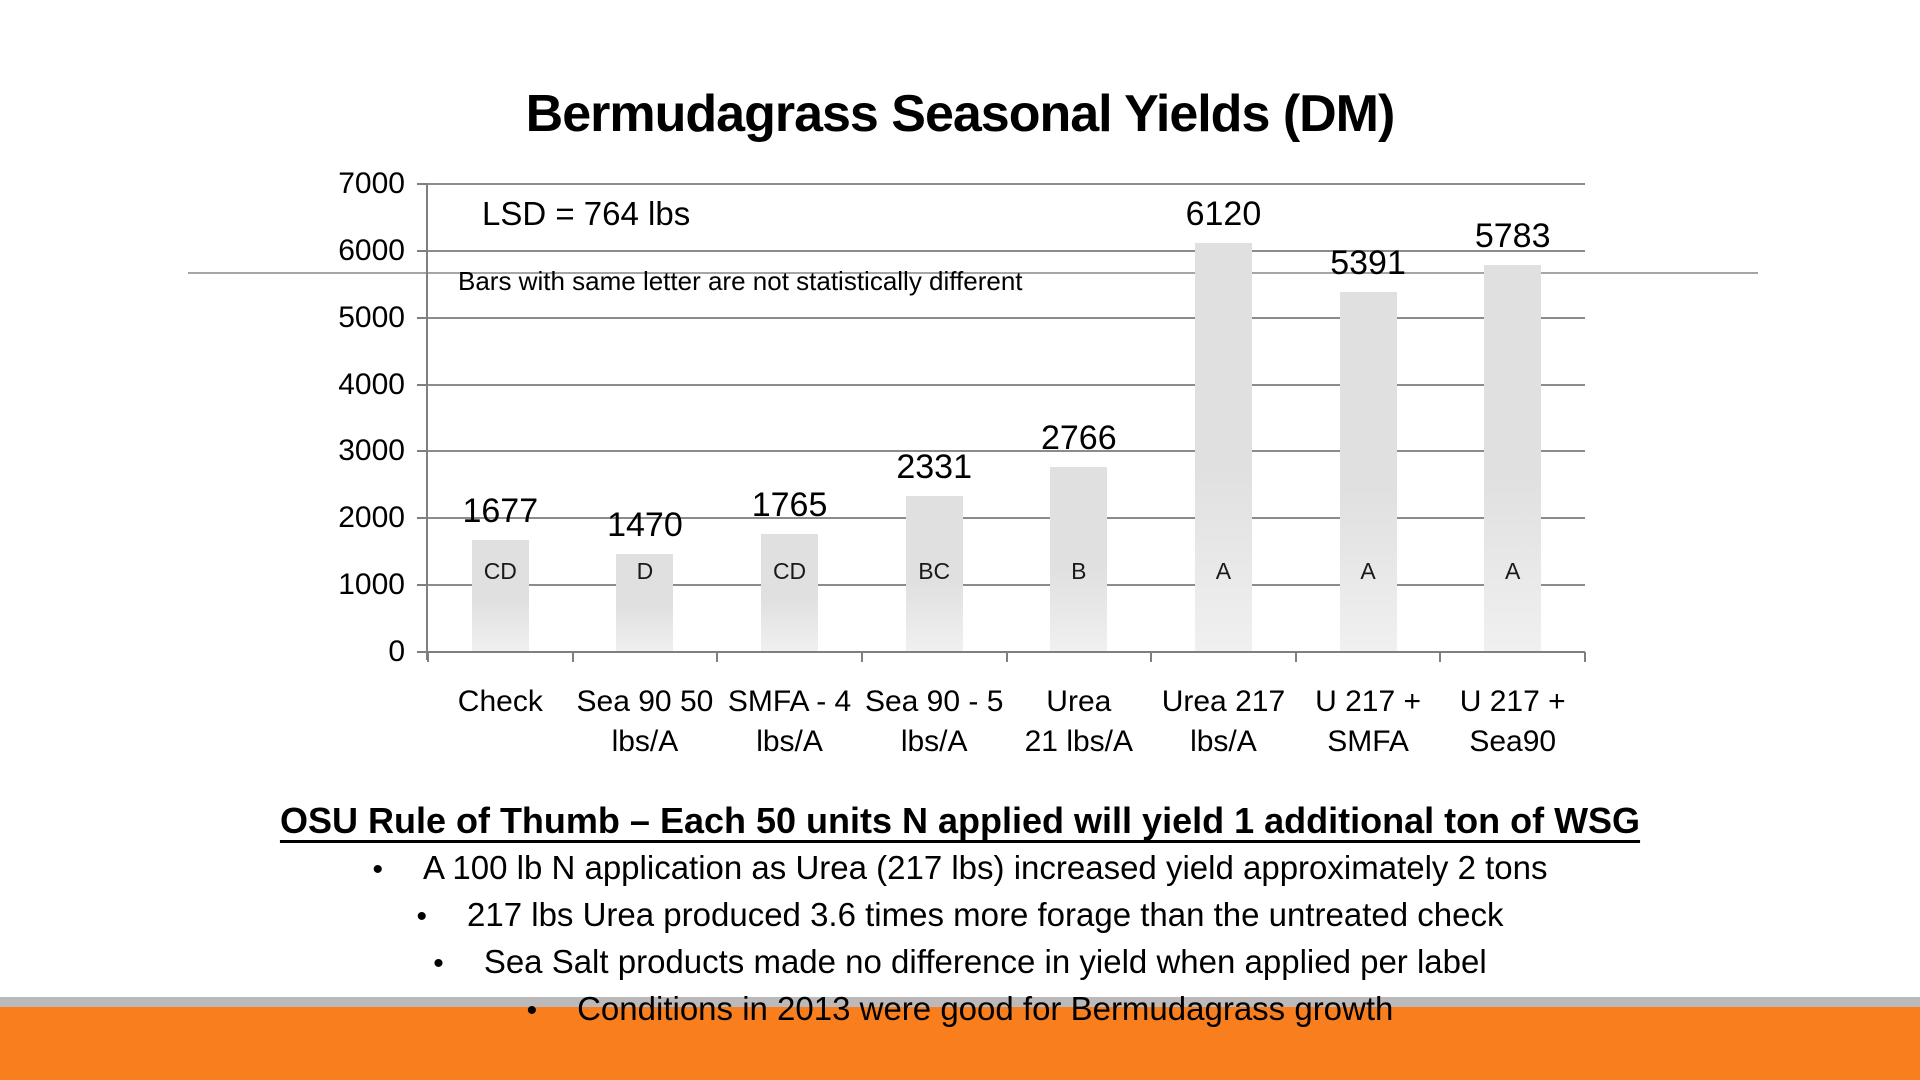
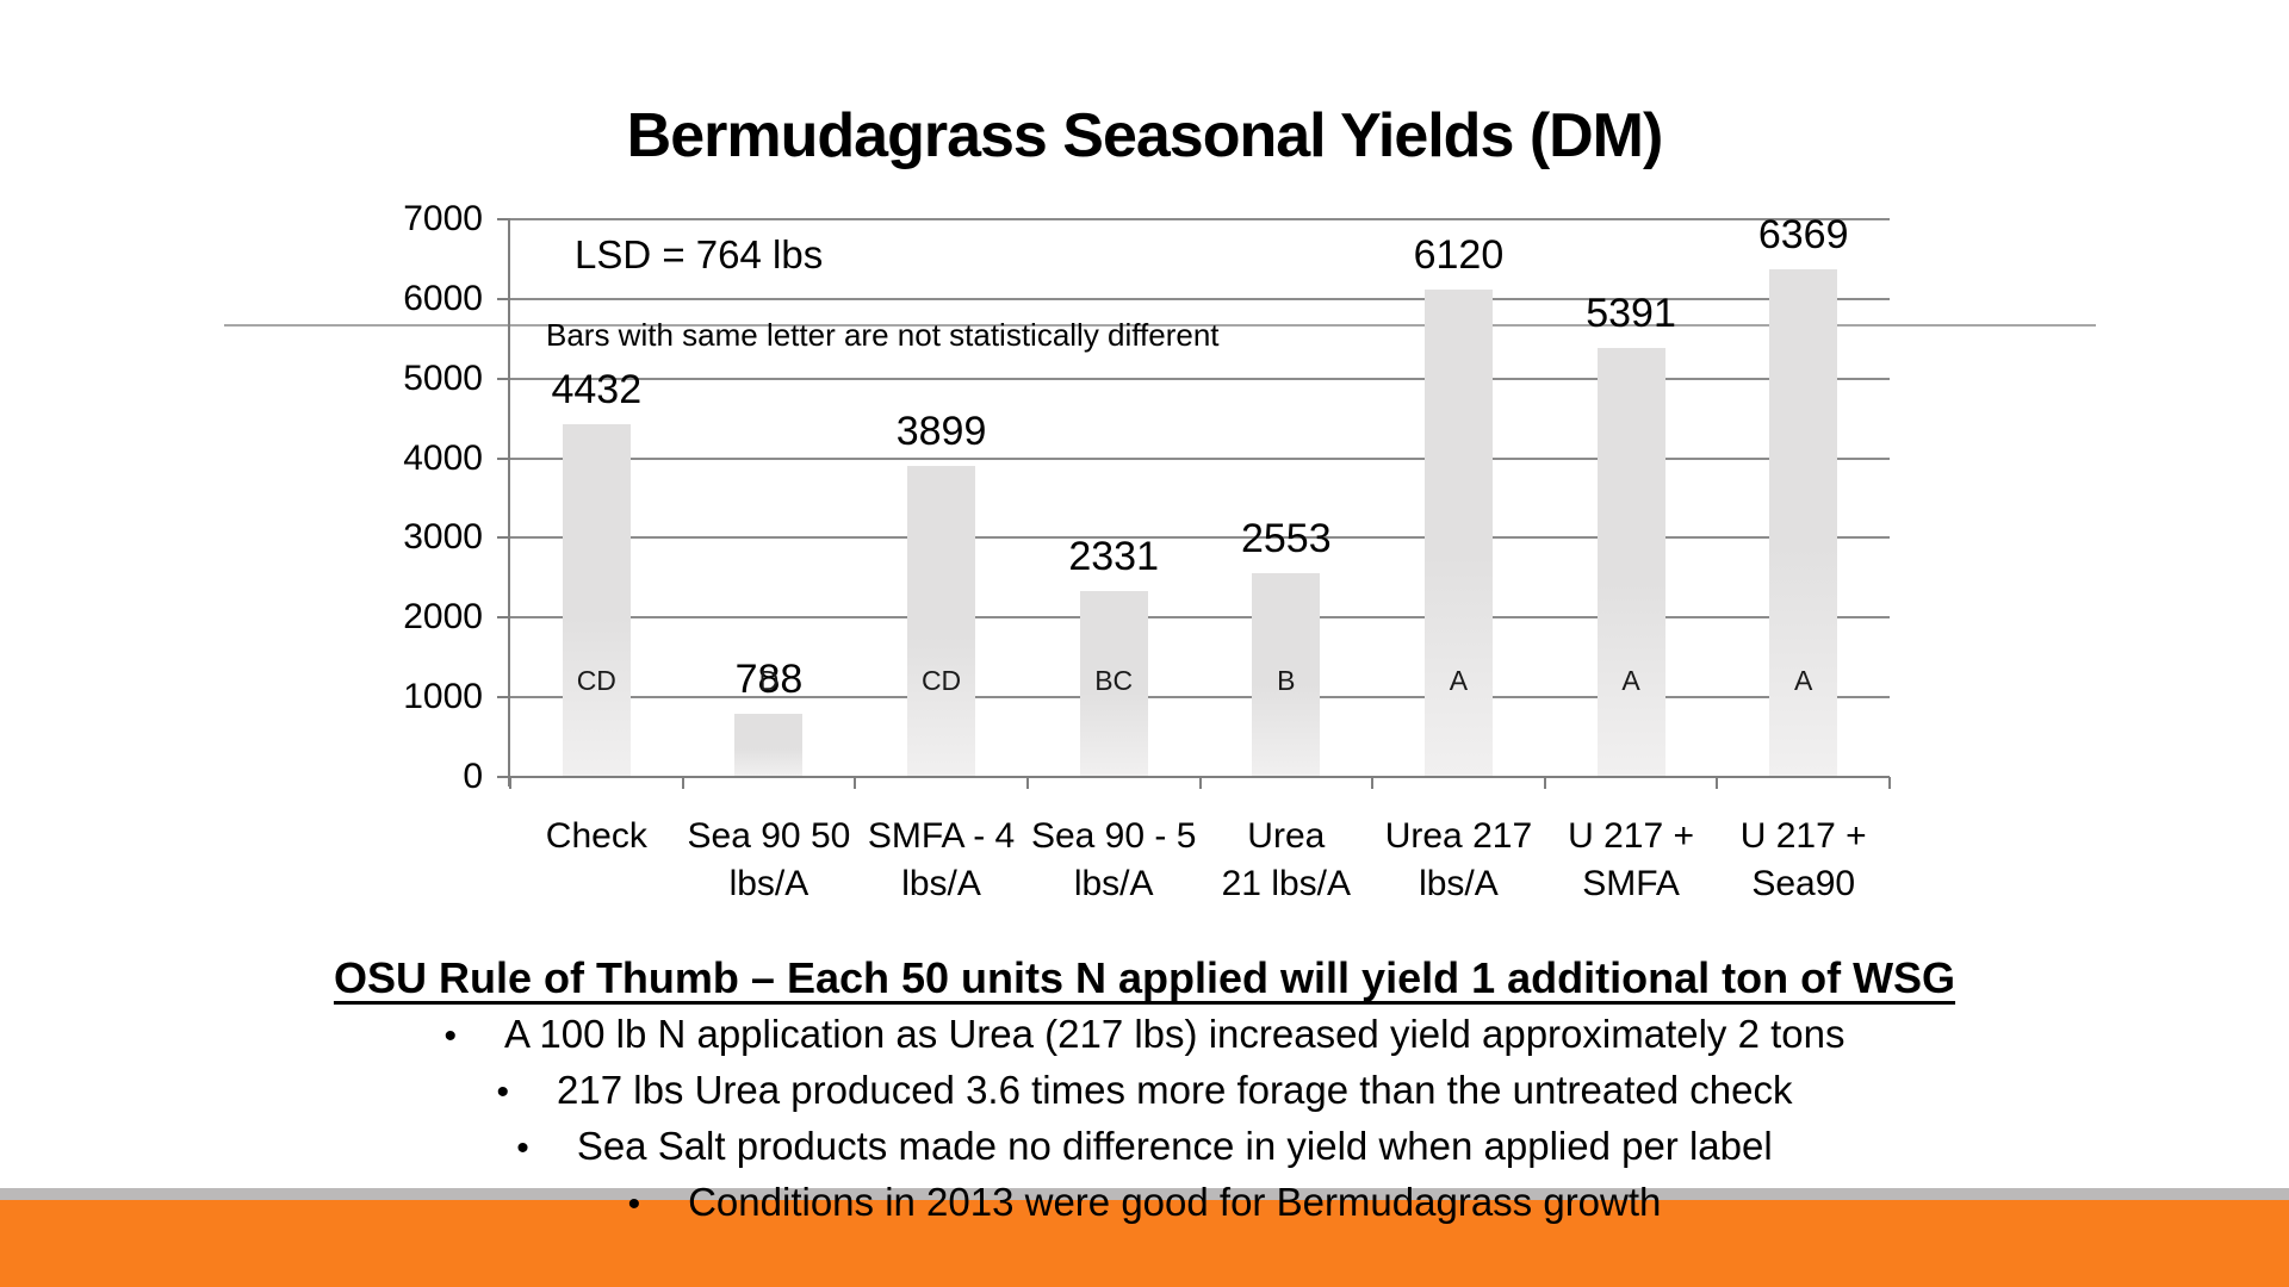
Check: 1677 -> 4432
Sea 90 50 lbs/A: 1470 -> 788
SMFA - 4 lbs/A: 1765 -> 3899
Urea 21 lbs/A: 2766 -> 2553
U 217 + Sea90: 5783 -> 6369
